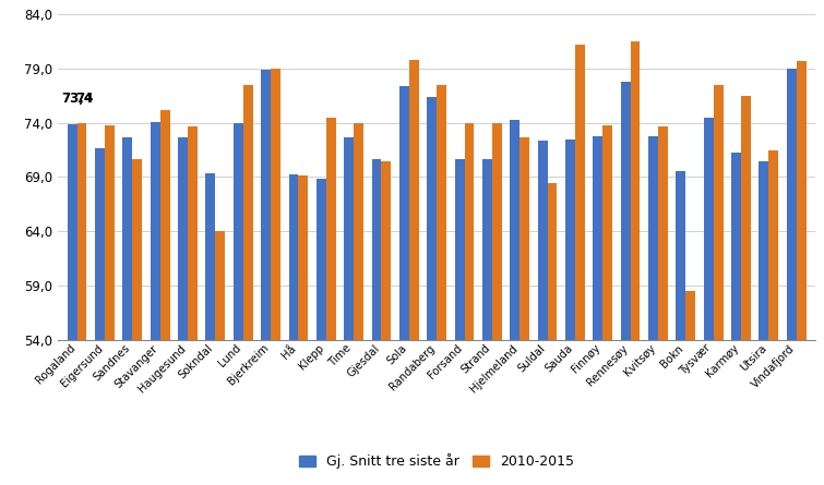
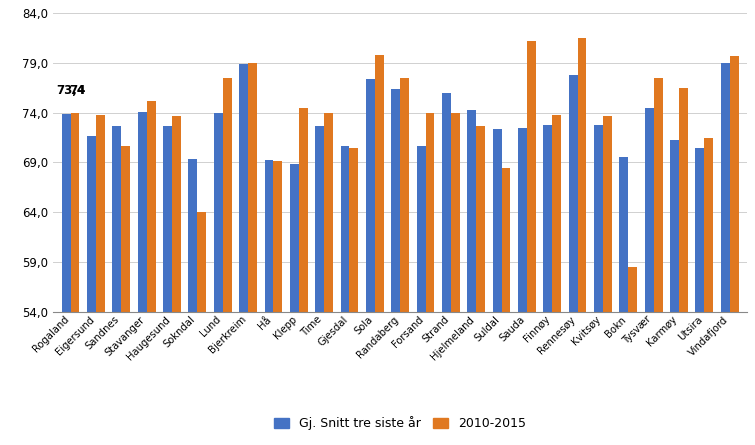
Gj. Snitt tre siste år/Strand: 70,7 -> 76,0
